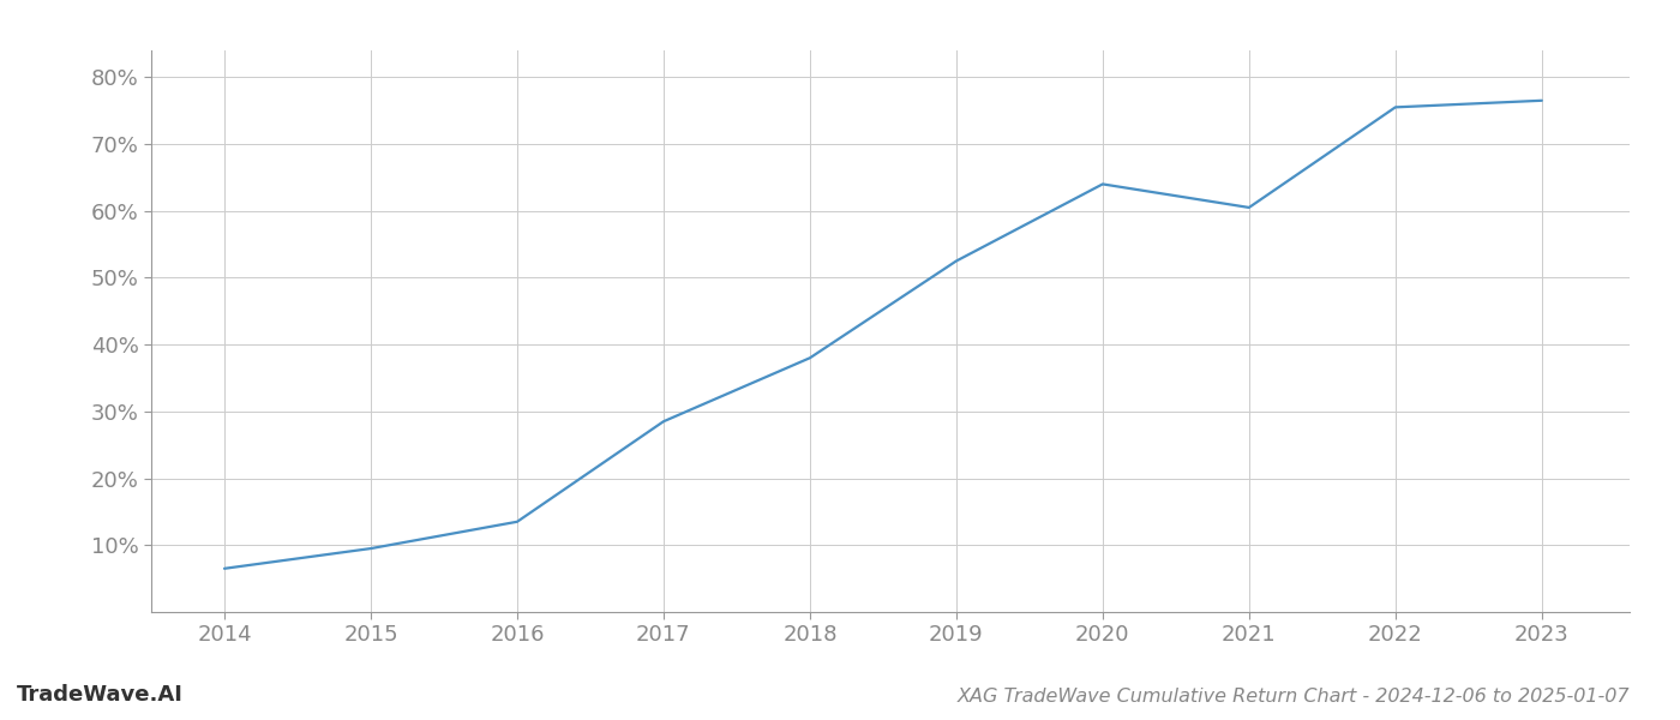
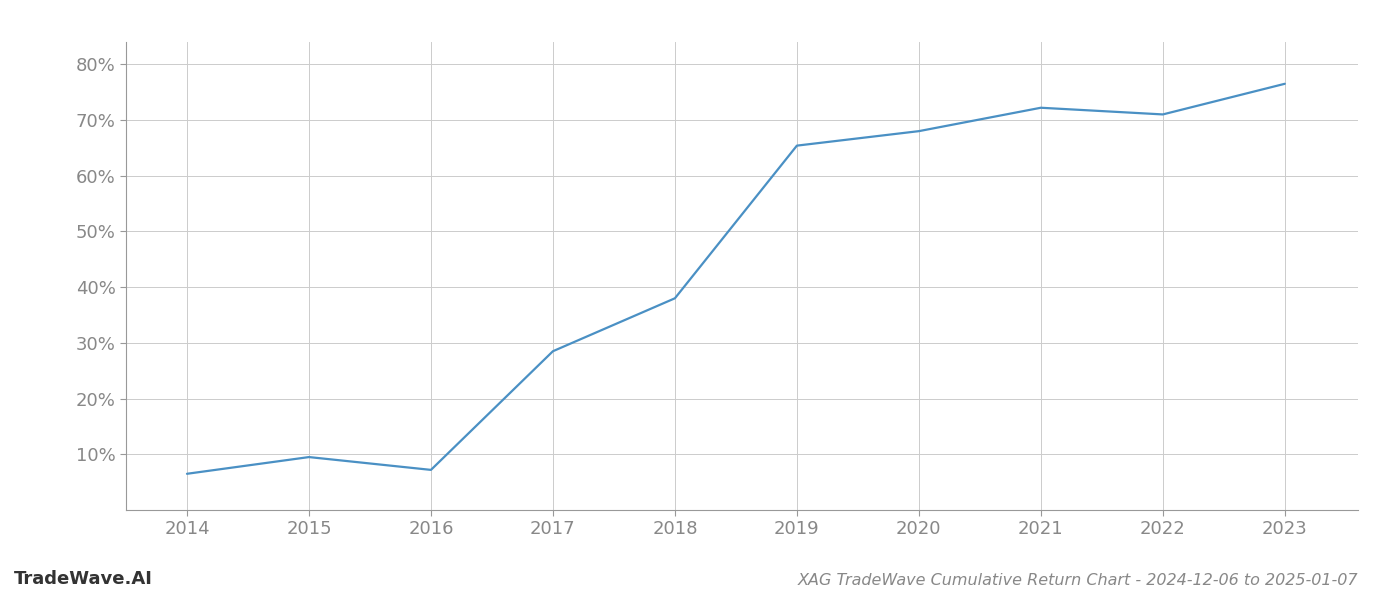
2016: 13.5% -> 7.2%
2019: 52.5% -> 65.4%
2020: 64.0% -> 68.0%
2021: 60.5% -> 72.2%
2022: 75.5% -> 71.0%
